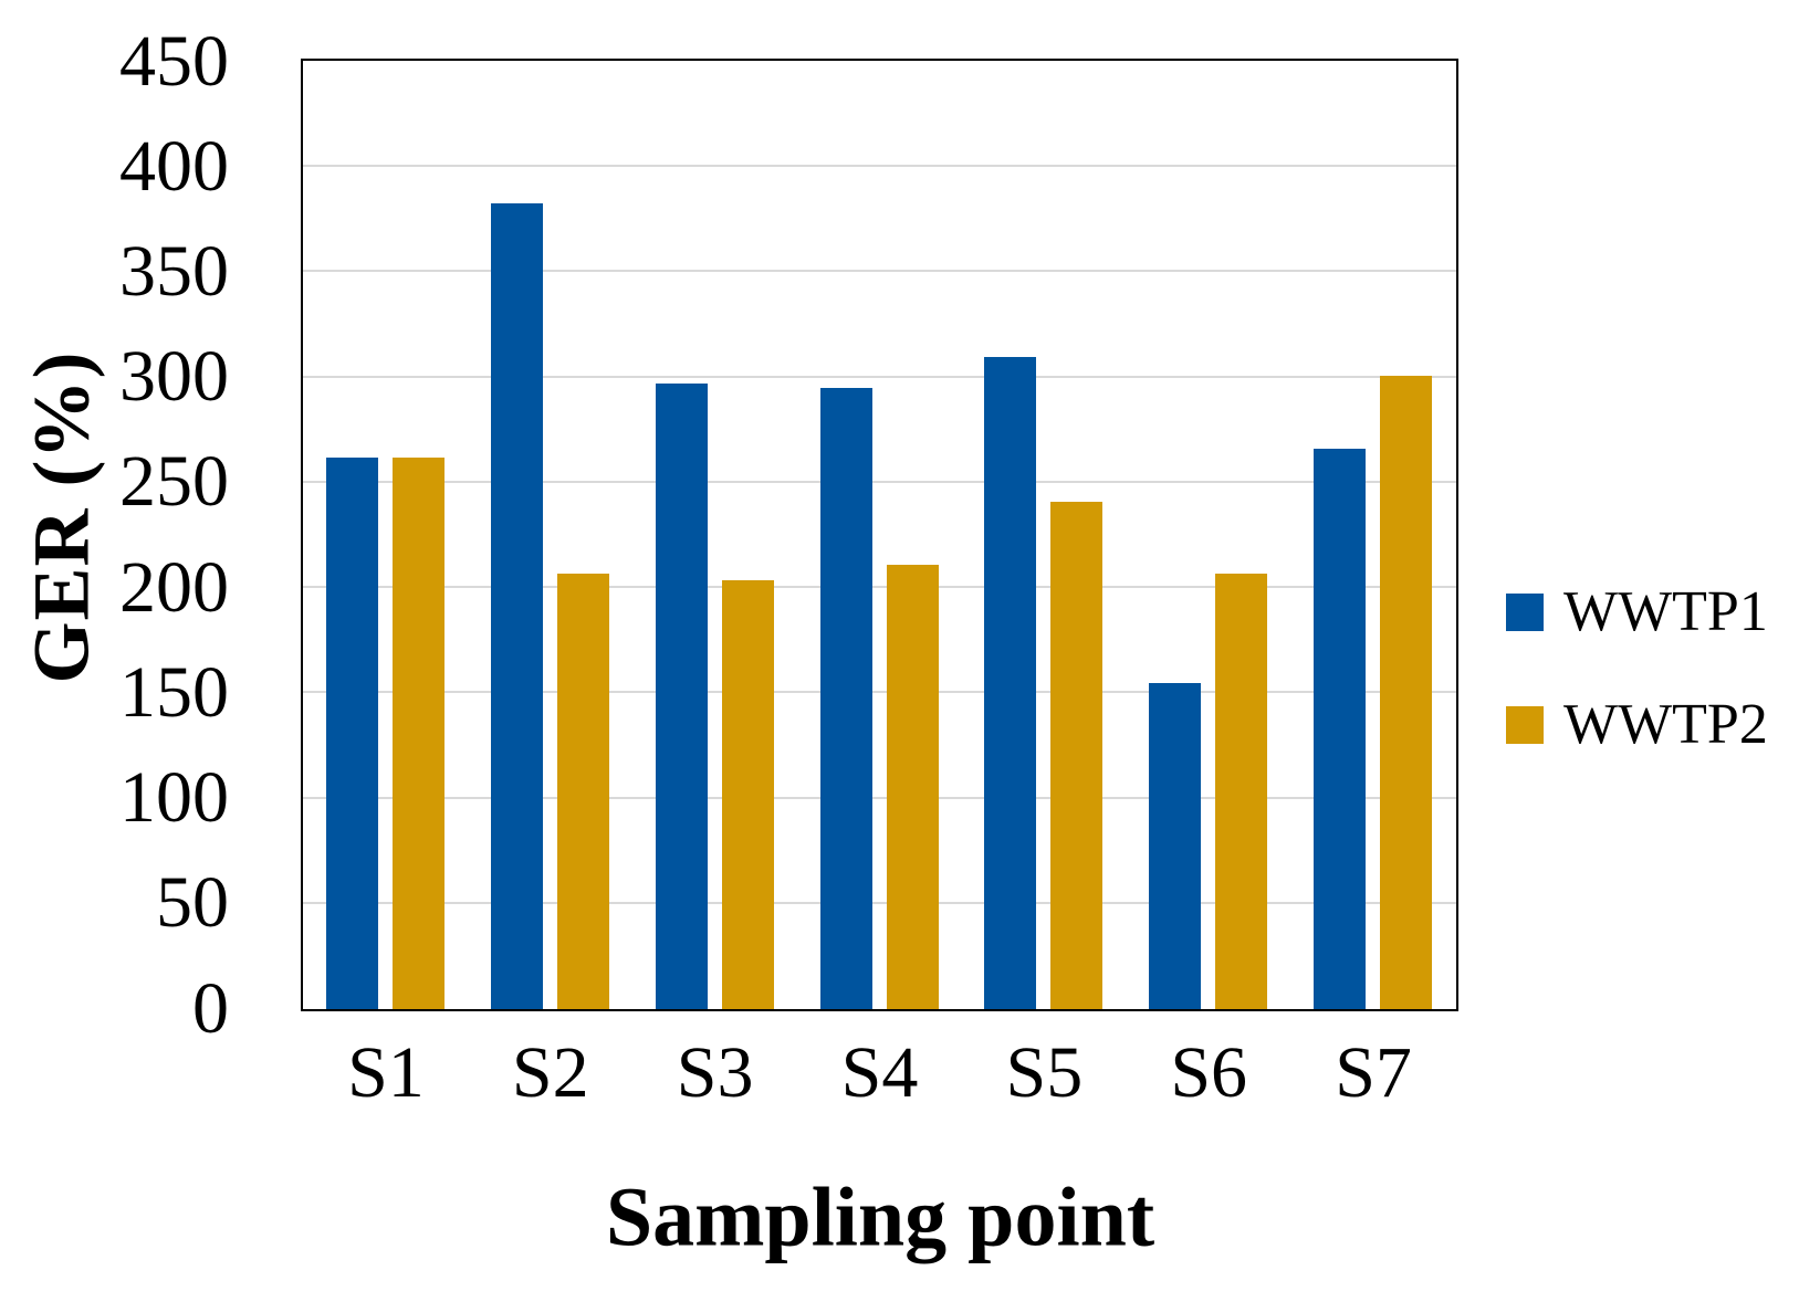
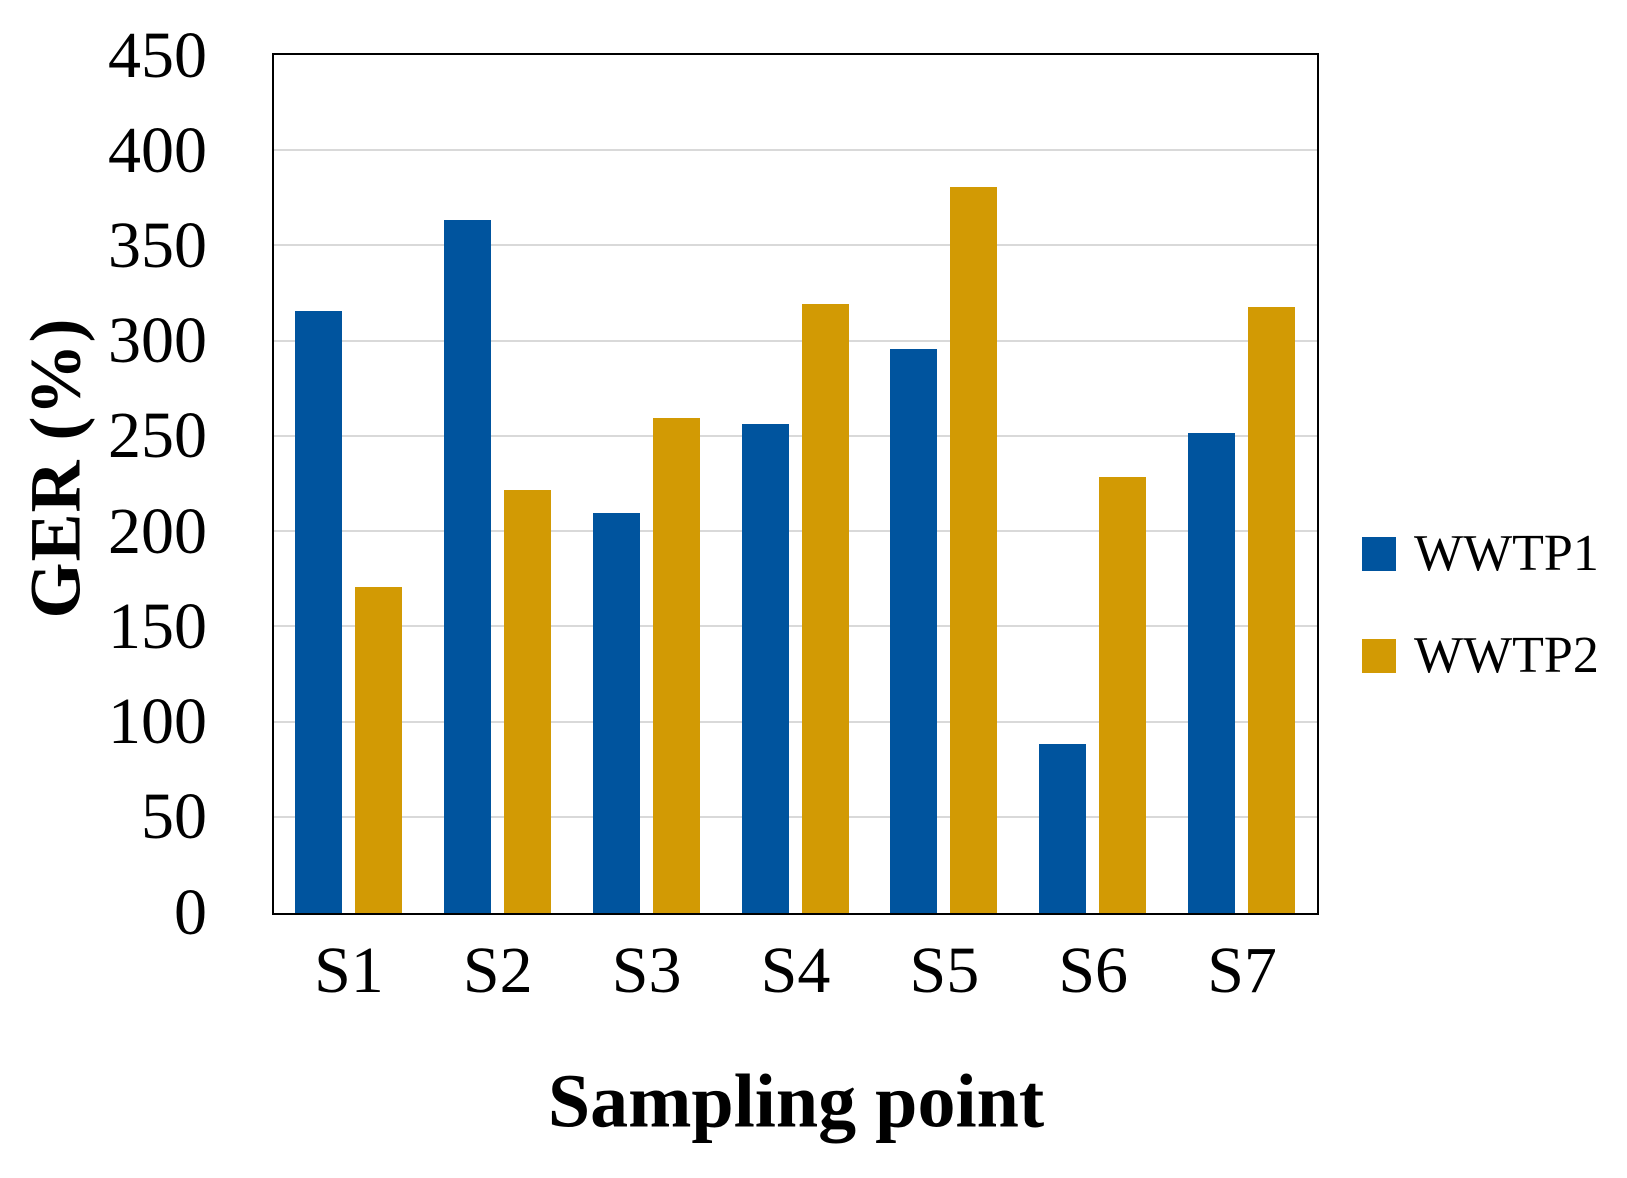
WWTP1/S1: 262 -> 316
WWTP2/S1: 262 -> 171
WWTP1/S2: 383 -> 364
WWTP2/S2: 207 -> 222
WWTP1/S3: 297 -> 210
WWTP2/S3: 204 -> 260
WWTP1/S4: 295 -> 257
WWTP2/S4: 211 -> 320
WWTP1/S5: 310 -> 296
WWTP2/S5: 241 -> 381
WWTP1/S6: 155 -> 89
WWTP2/S6: 207 -> 229
WWTP1/S7: 266 -> 252
WWTP2/S7: 301 -> 318
